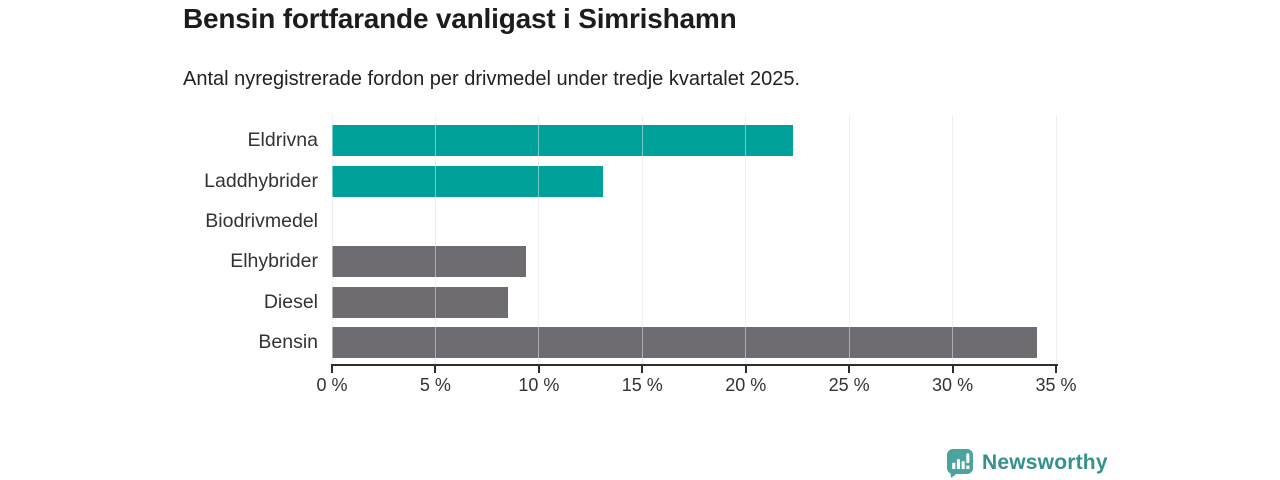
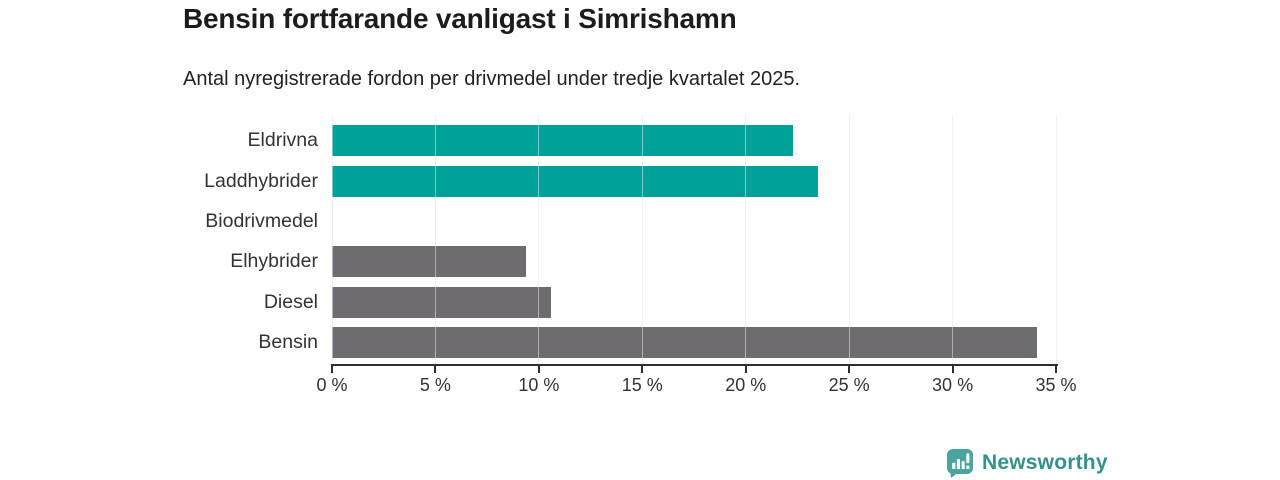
Laddhybrider: 13.1% -> 23.5%
Diesel: 8.5% -> 10.6%
